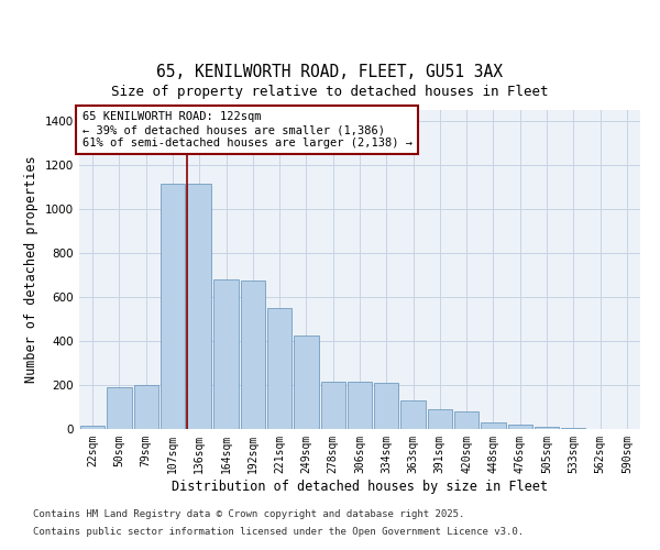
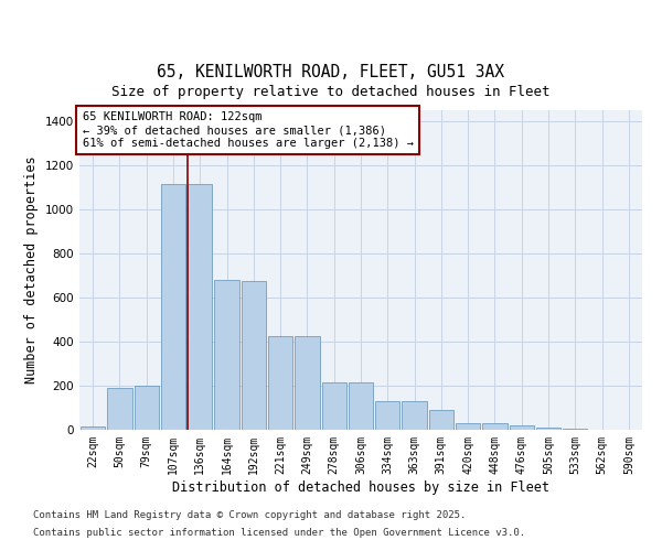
221sqm: 550 -> 420
334sqm: 210 -> 130
420sqm: 80 -> 30
